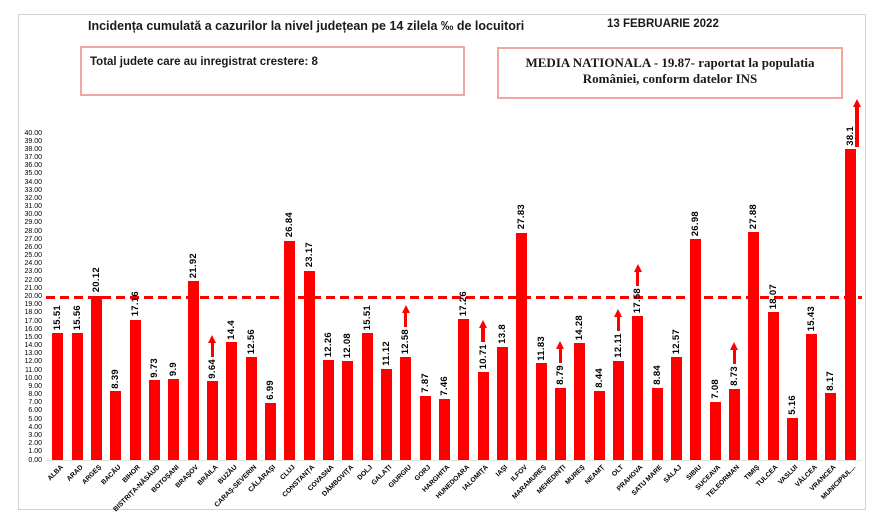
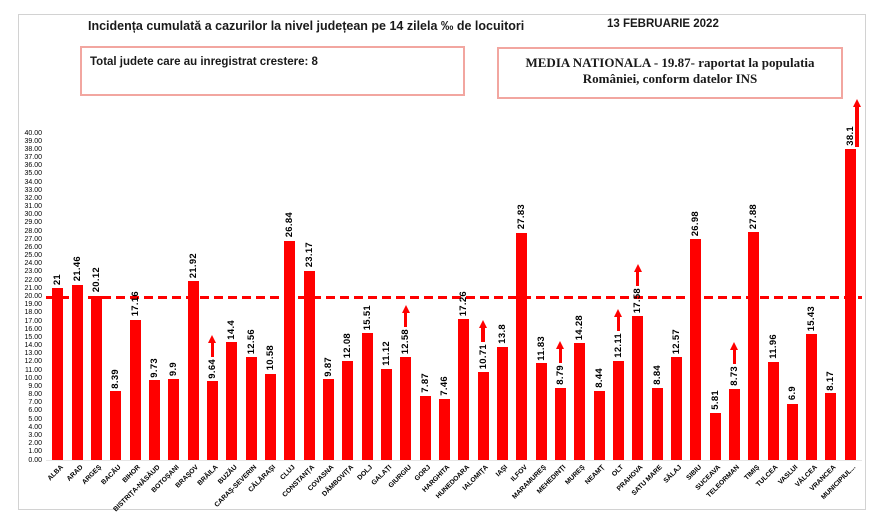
ALBA: 15.51 -> 21
ARAD: 15.56 -> 21.46
CĂLĂRAȘI: 6.99 -> 10.58
COVASNA: 12.26 -> 9.87
SUCEAVA: 7.08 -> 5.81
TULCEA: 18.07 -> 11.96
VASLUI: 5.16 -> 6.9
